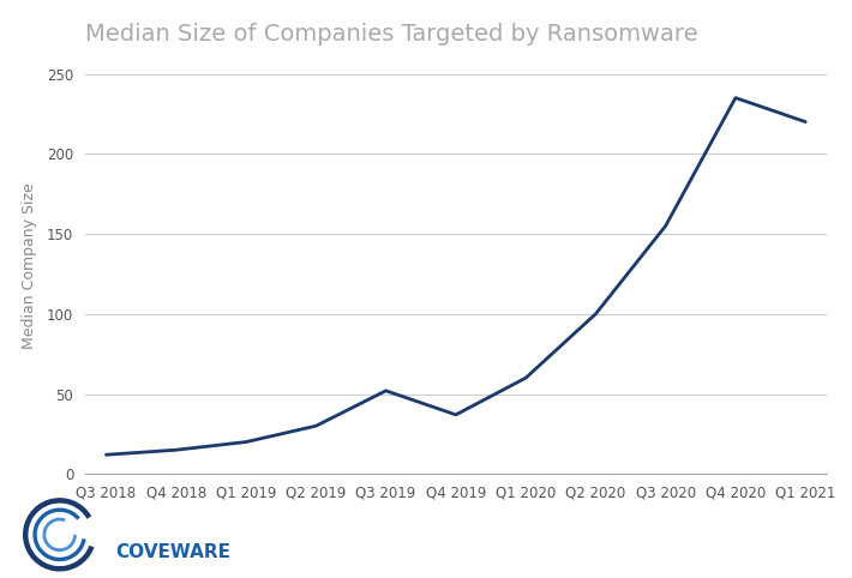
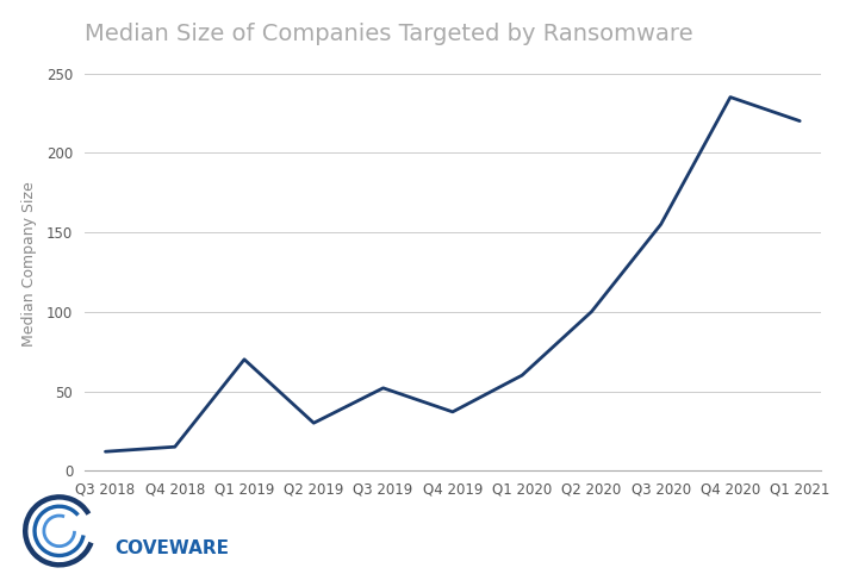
Q1 2019: 20 -> 70
